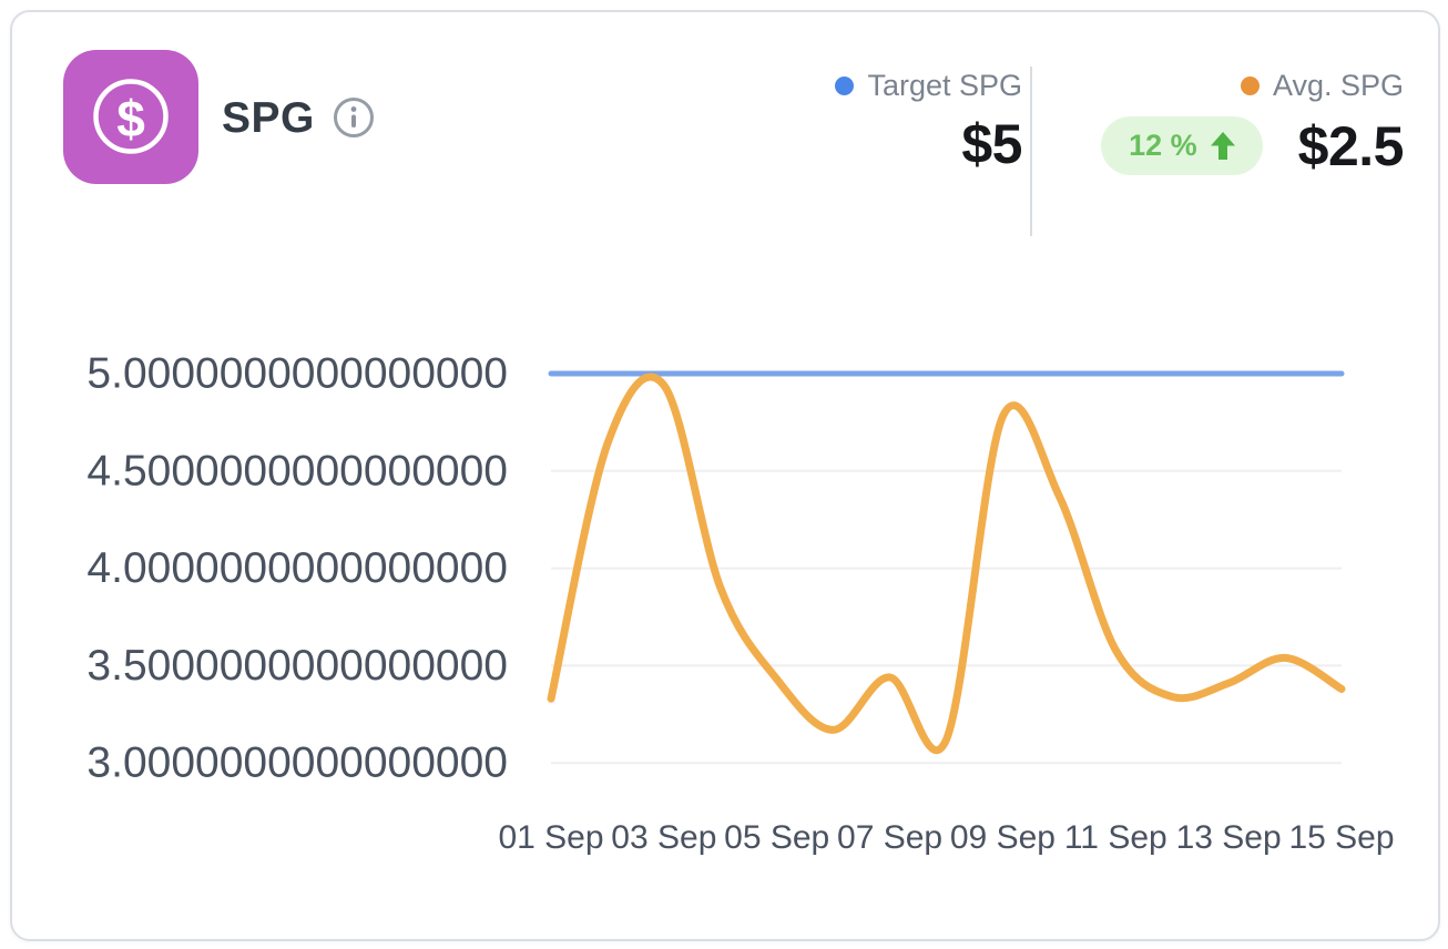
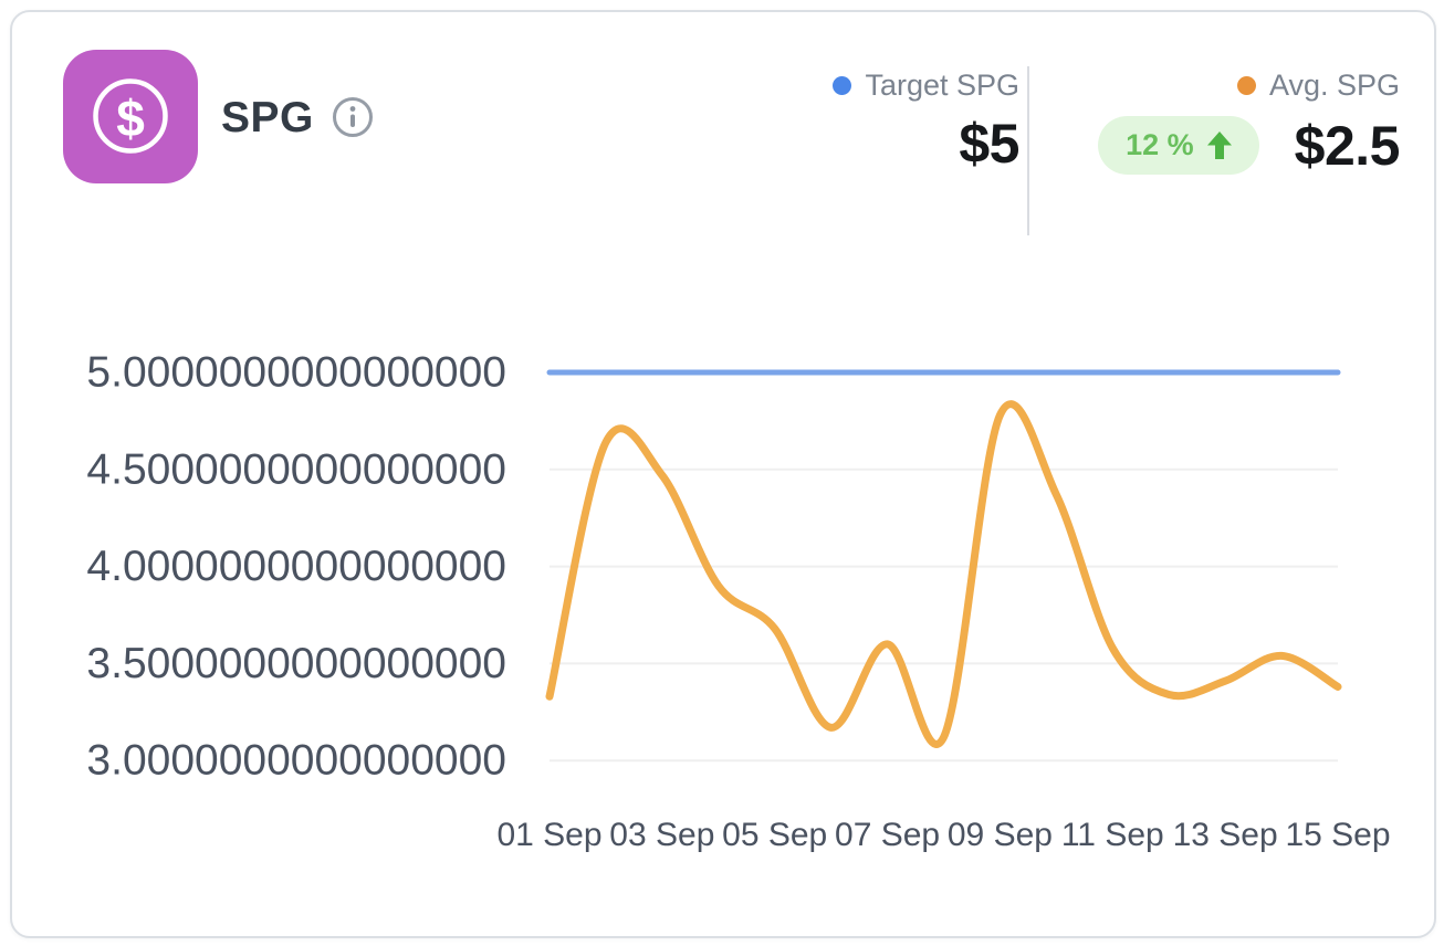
Avg. SPG/03 Sep: 4.94 -> 4.47
Avg. SPG/05 Sep: 3.43 -> 3.68
Avg. SPG/07 Sep: 3.44 -> 3.60
